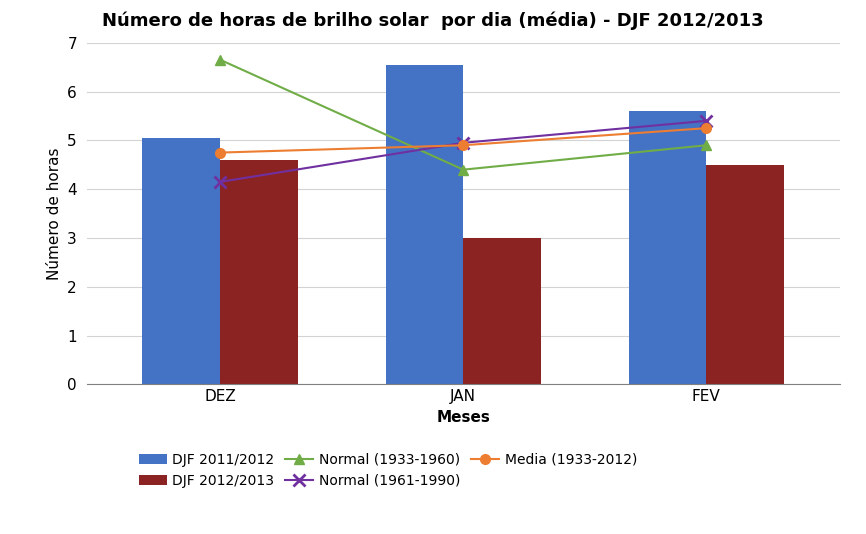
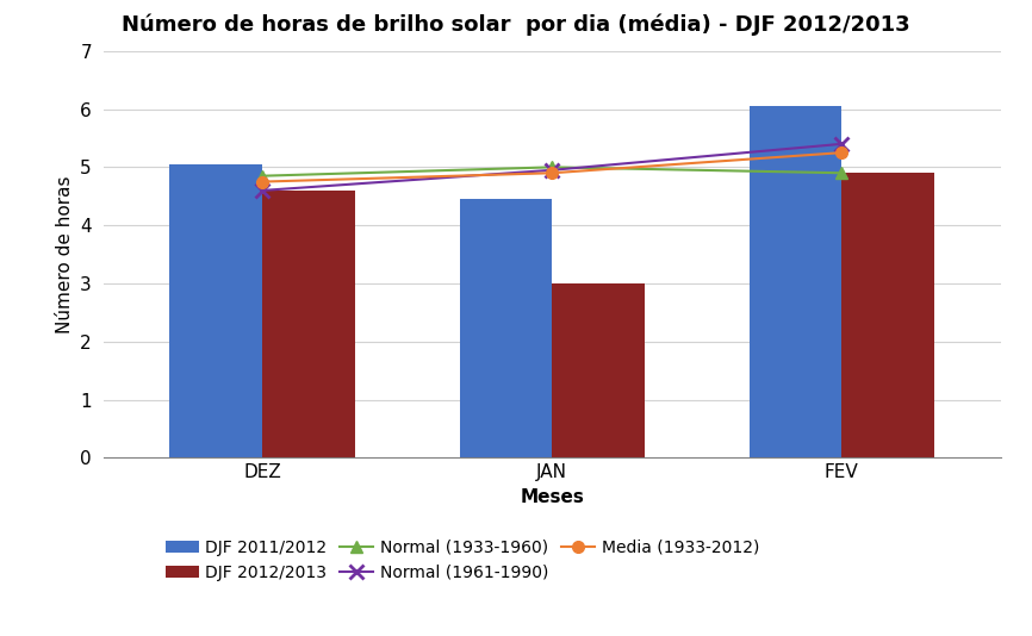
Normal (1933-1960)/DEZ: 6.65 -> 4.85
Normal (1961-1990)/DEZ: 4.15 -> 4.60
DJF 2011/2012/JAN: 6.55 -> 4.45
Normal (1933-1960)/JAN: 4.40 -> 5.00
DJF 2011/2012/FEV: 5.60 -> 6.05
DJF 2012/2013/FEV: 4.5 -> 4.9
